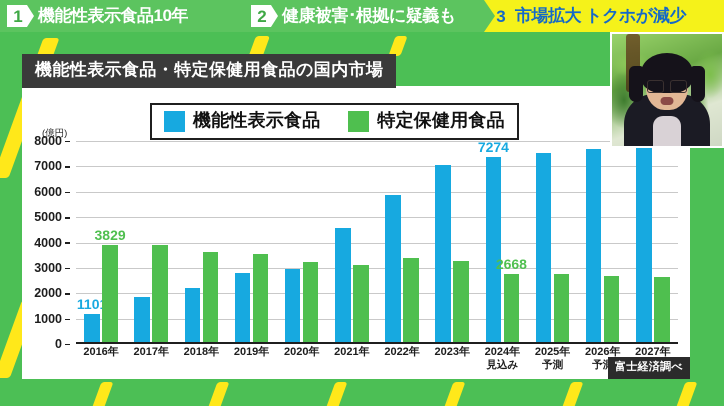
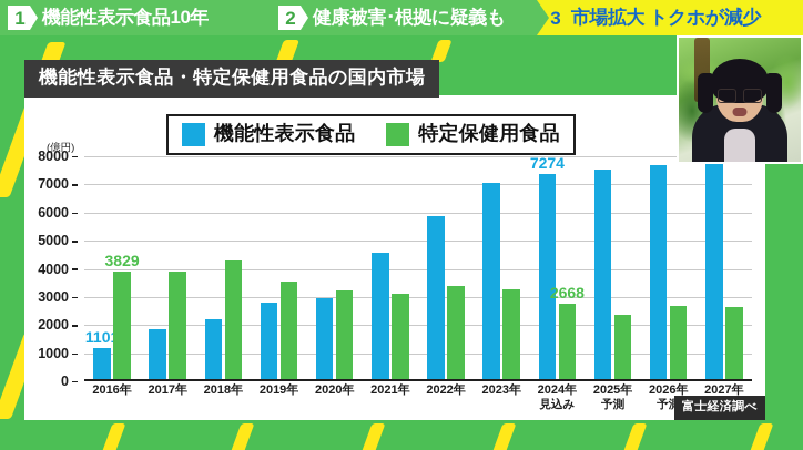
特定保健用食品/2018年: 3600 -> 4200
特定保健用食品/2025年: 2700 -> 2300
